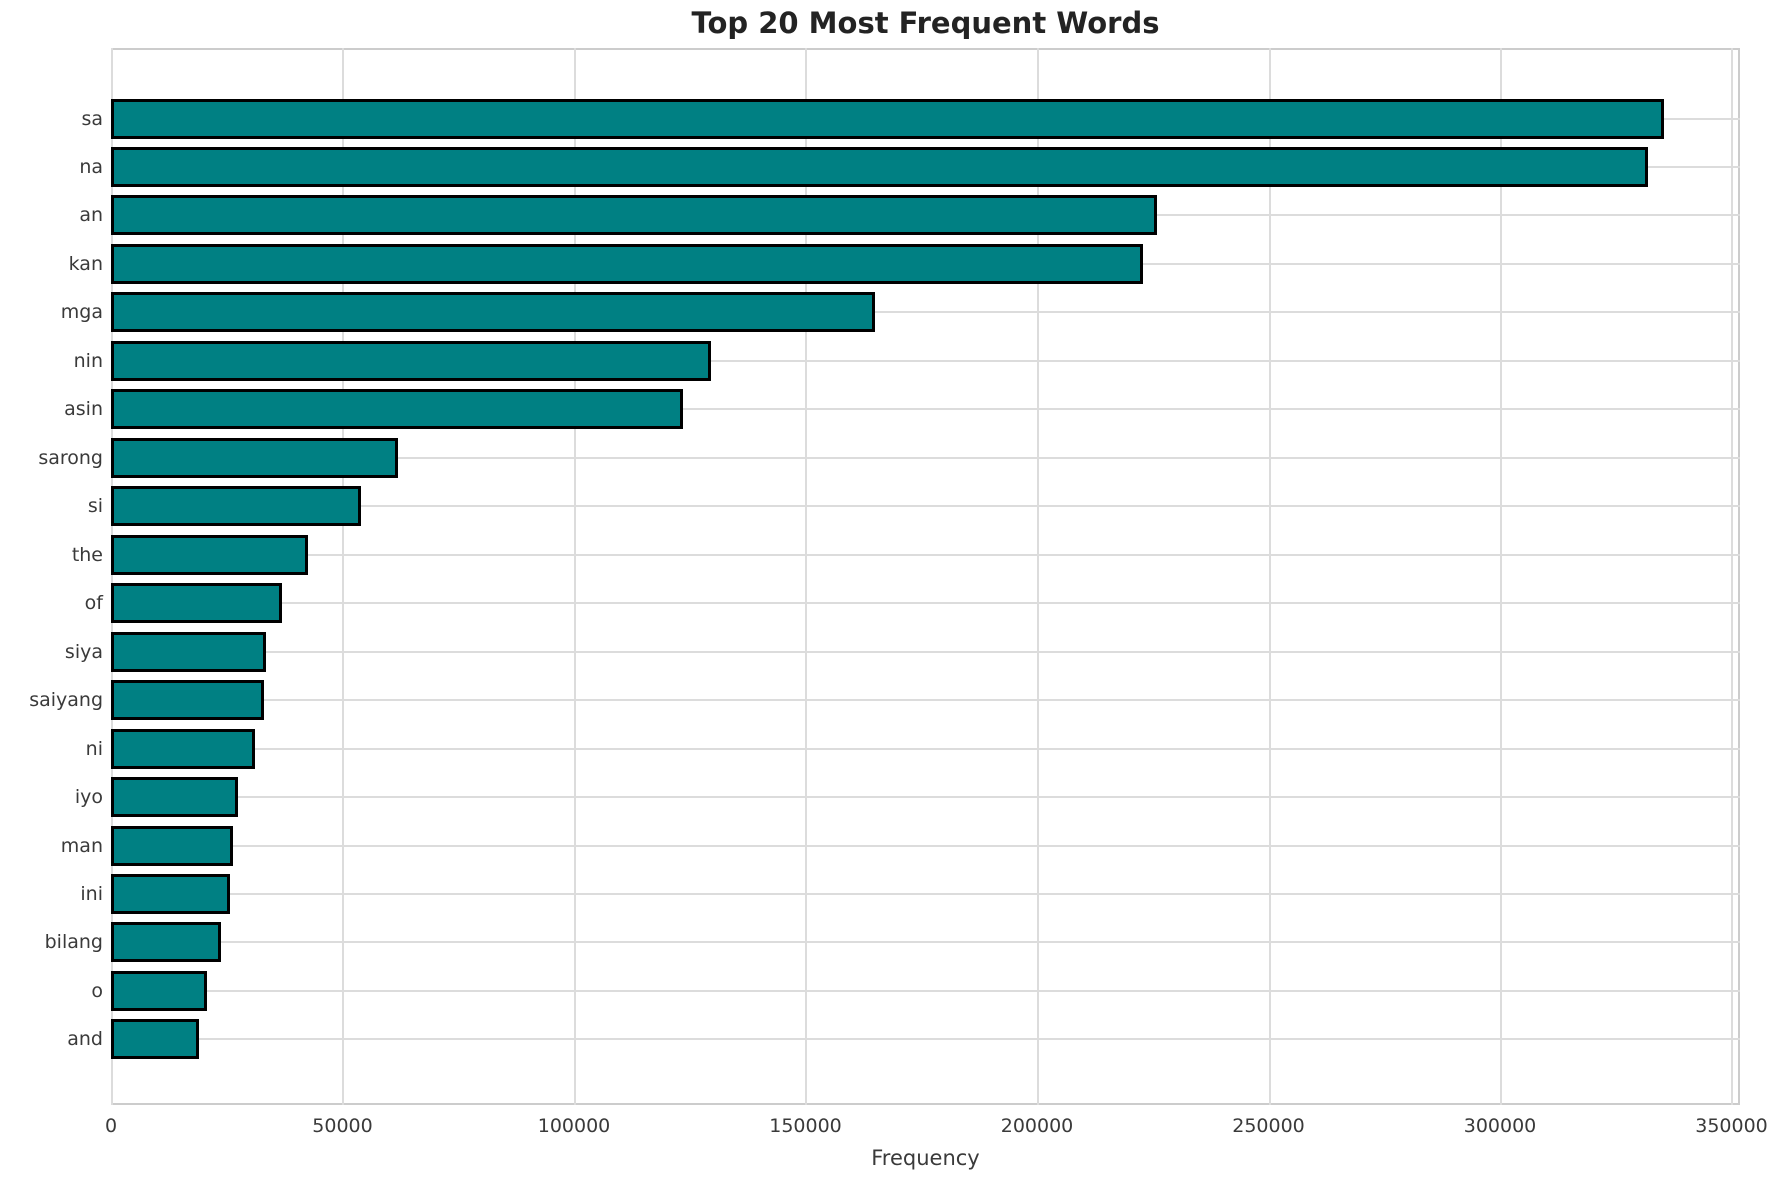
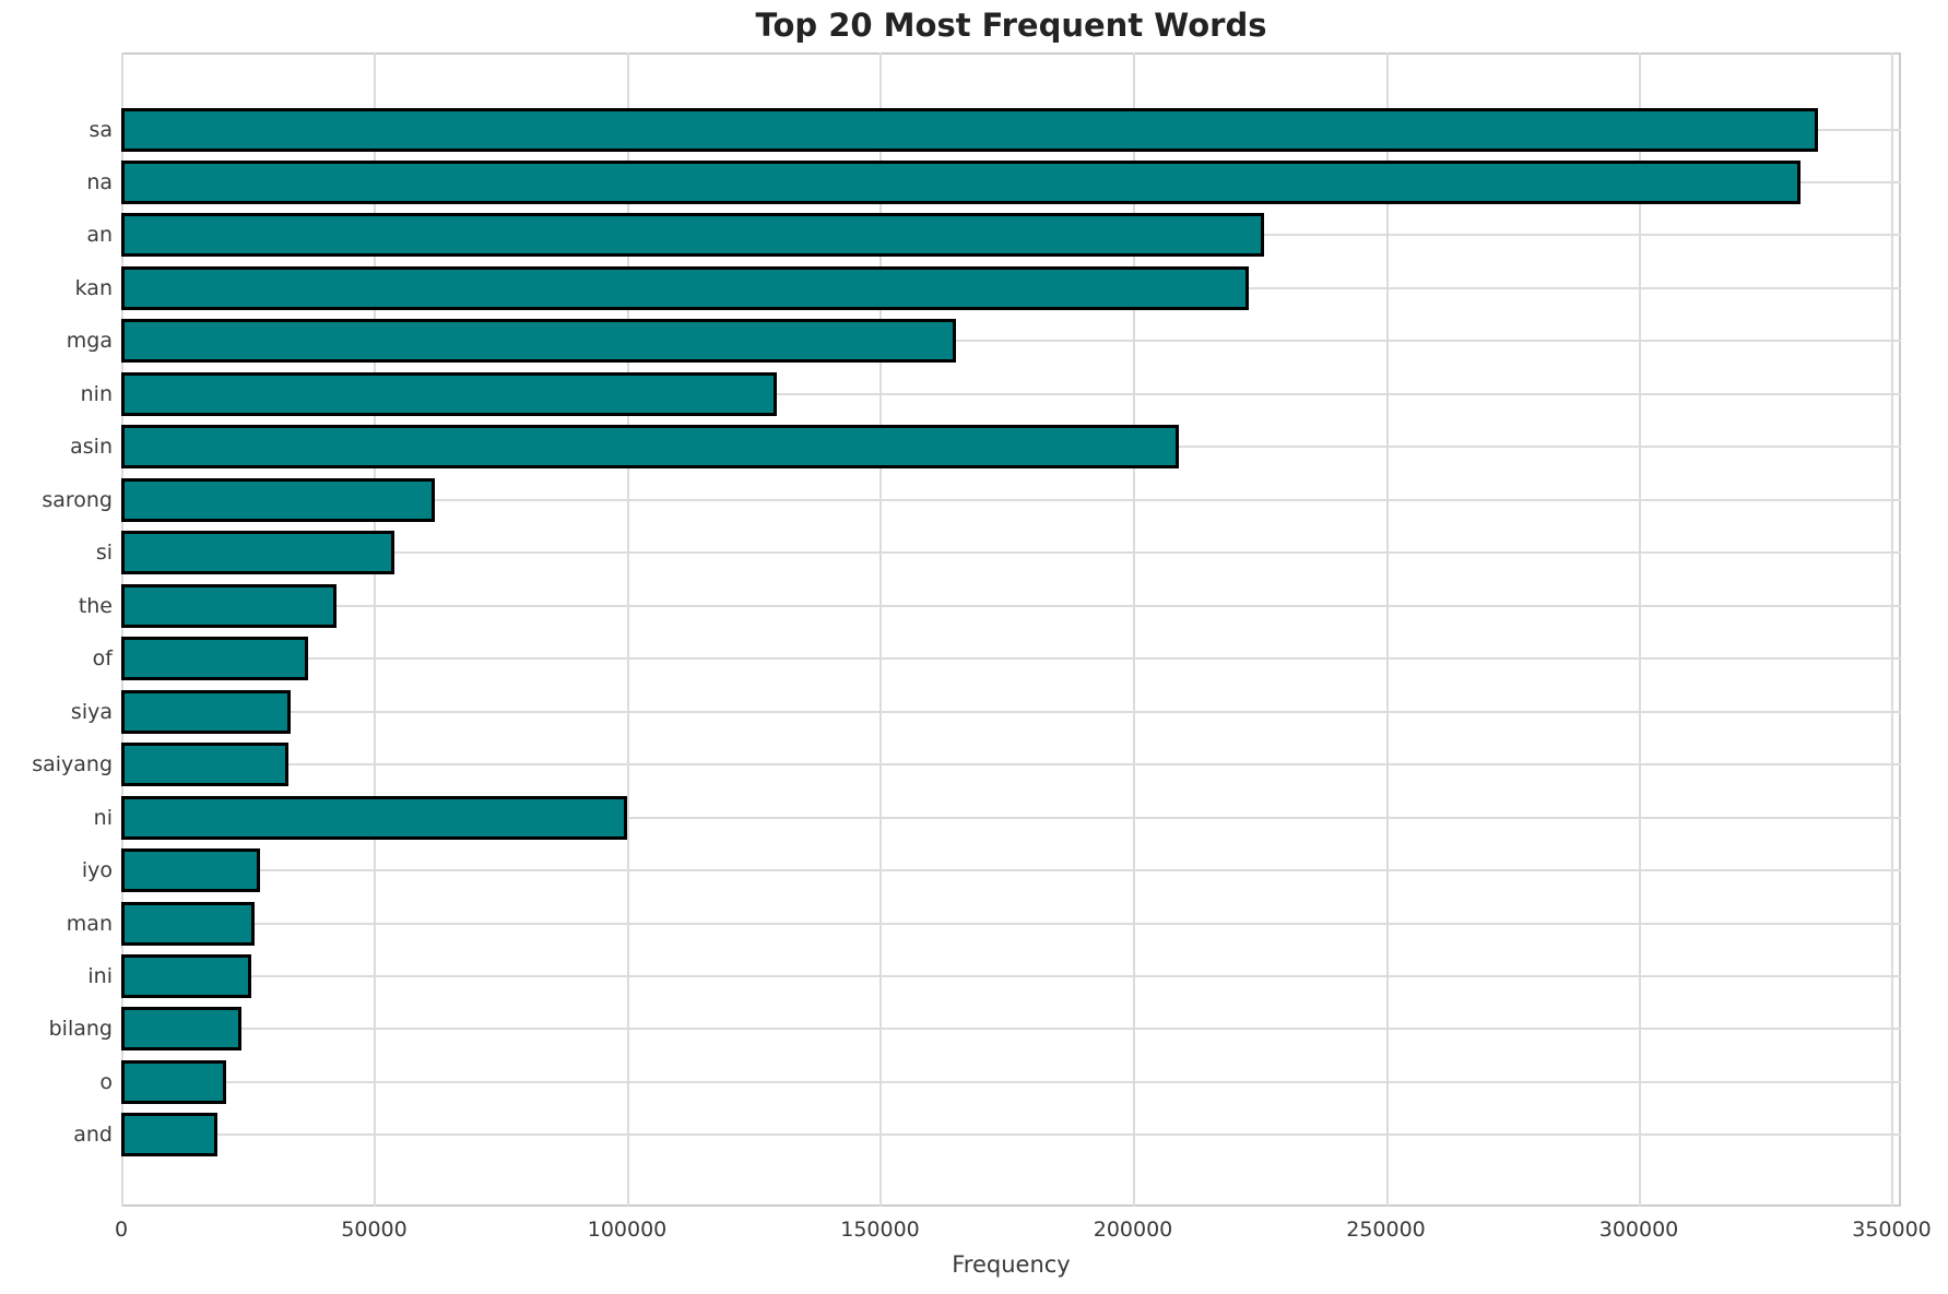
asin: 124000 -> 209000
ni: 31000 -> 100000
